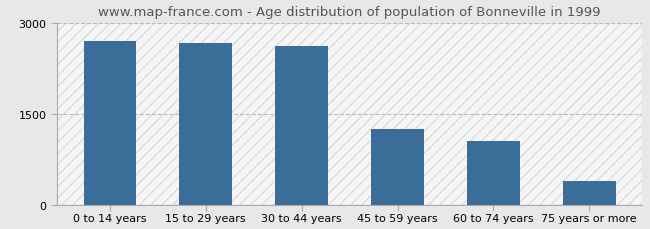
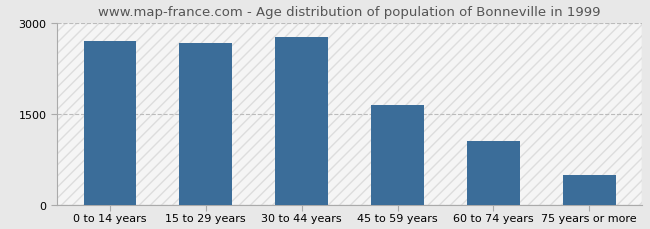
30 to 44 years: 2620 -> 2760
45 to 59 years: 1260 -> 1650
75 years or more: 400 -> 500
